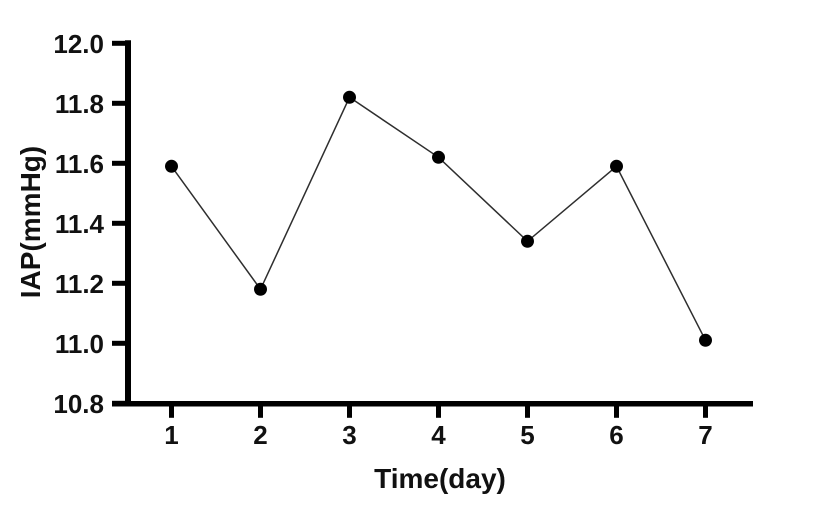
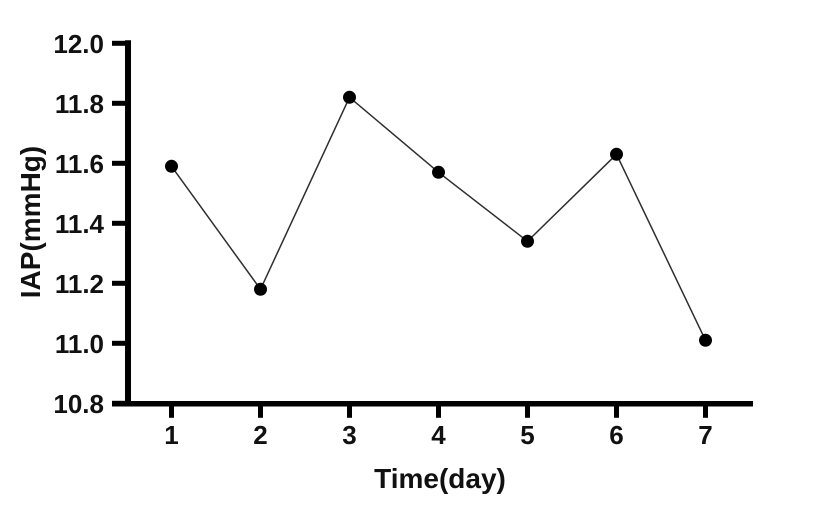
4: 11.62 -> 11.57
6: 11.59 -> 11.63
